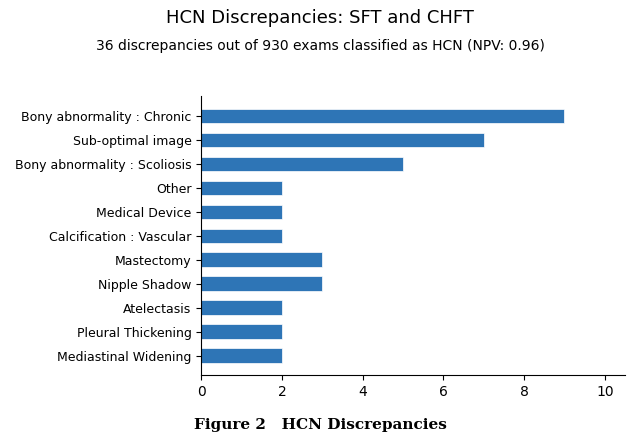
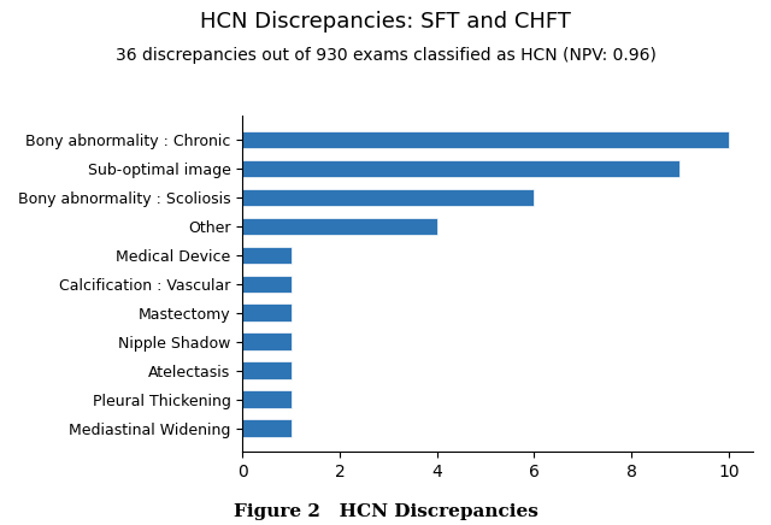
Bony abnormality : Chronic: 9 -> 10
Sub-optimal image: 7 -> 9
Bony abnormality : Scoliosis: 5 -> 6
Other: 2 -> 4
Medical Device: 2 -> 1
Calcification : Vascular: 2 -> 1
Mastectomy: 3 -> 1
Nipple Shadow: 3 -> 1
Atelectasis: 2 -> 1
Pleural Thickening: 2 -> 1
Mediastinal Widening: 2 -> 1
